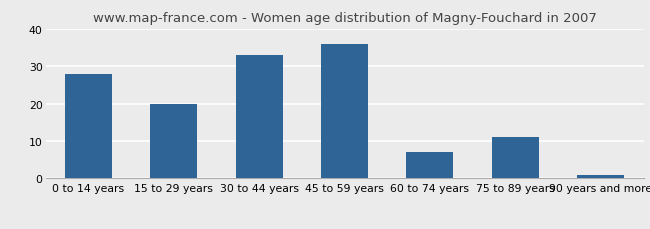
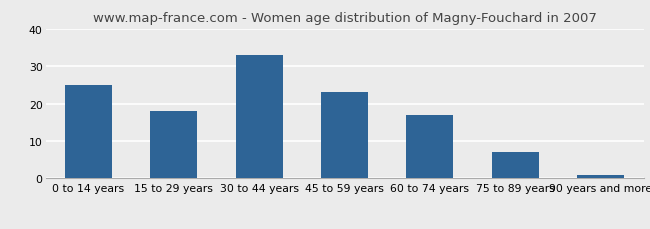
0 to 14 years: 28 -> 25
15 to 29 years: 20 -> 18
45 to 59 years: 36 -> 23
60 to 74 years: 7 -> 17
75 to 89 years: 11 -> 7
